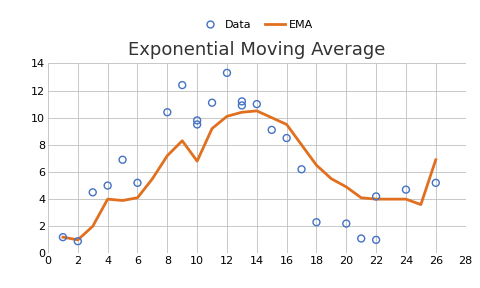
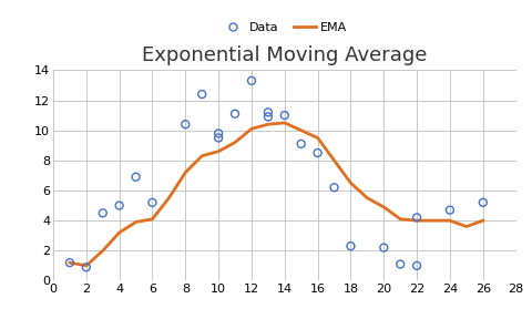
EMA/4: 4.0 -> 3.2
EMA/10: 6.8 -> 8.6
EMA/26: 6.9 -> 4.0
